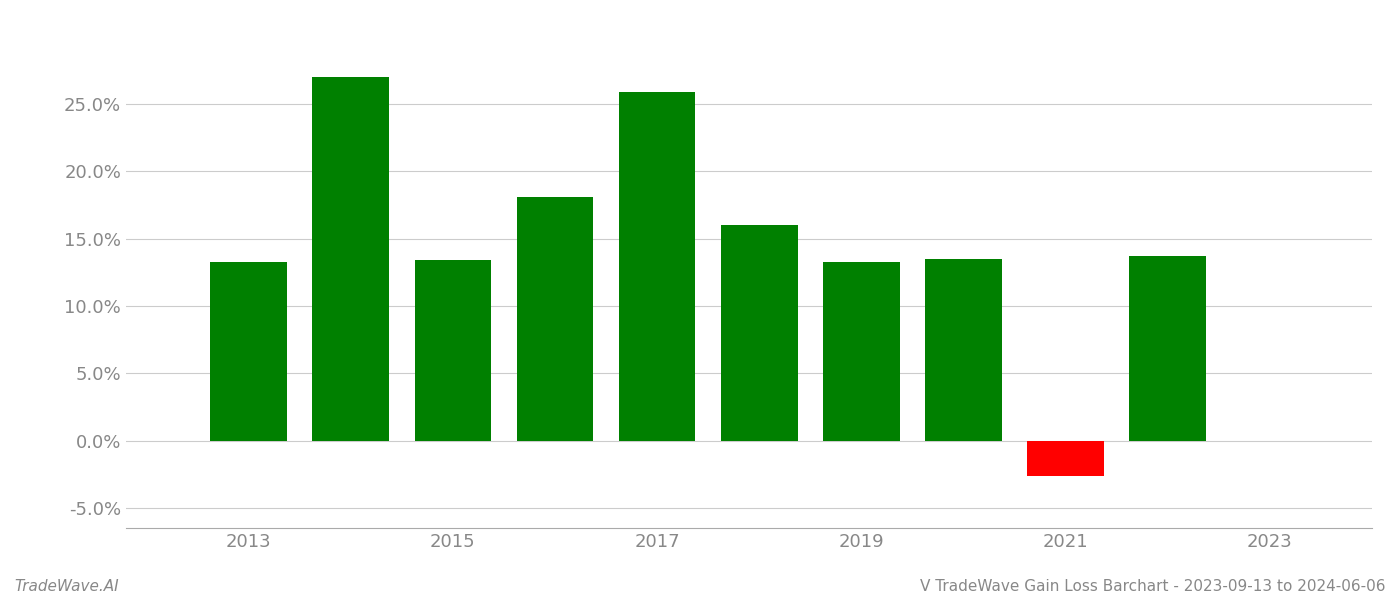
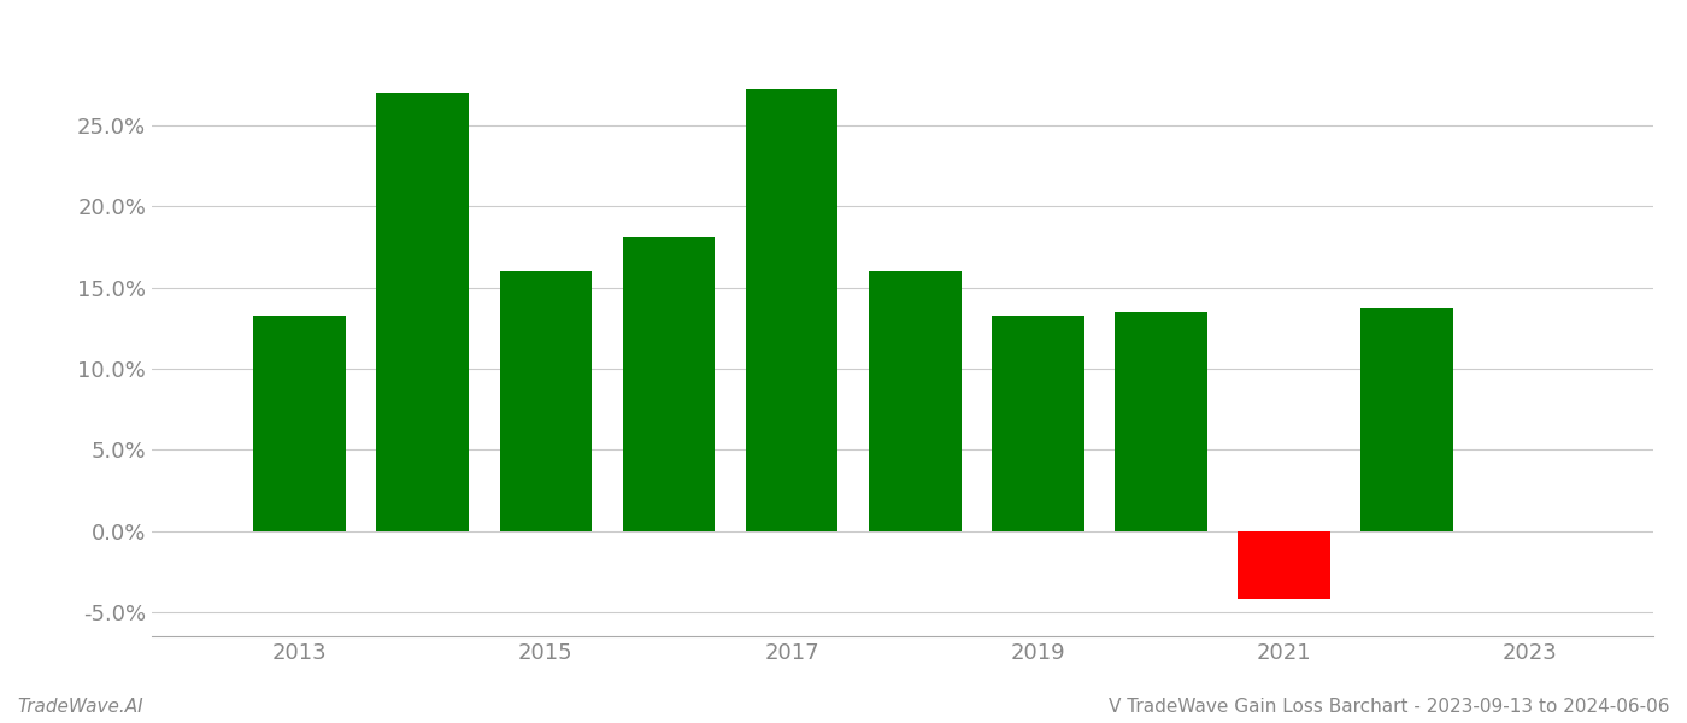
2015: 13.4% -> 16.0%
2017: 25.9% -> 27.2%
2021: -2.6% -> -4.2%
